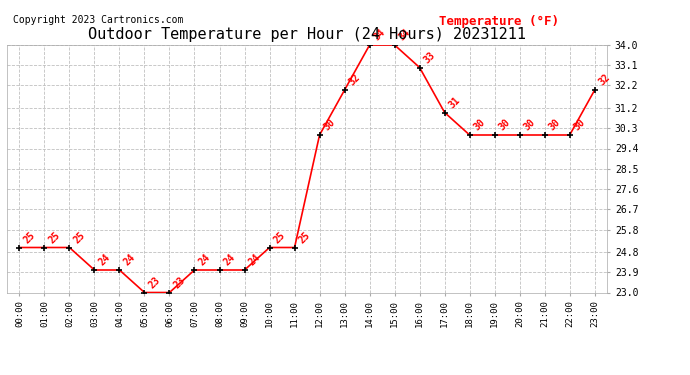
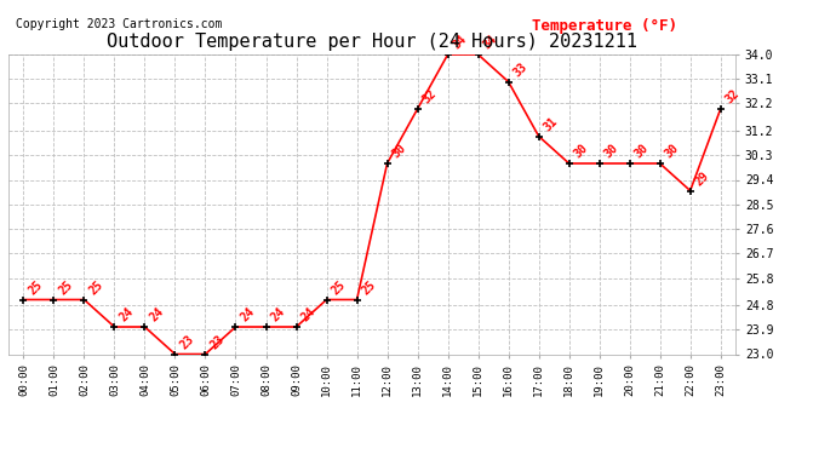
22:00: 30 -> 29
